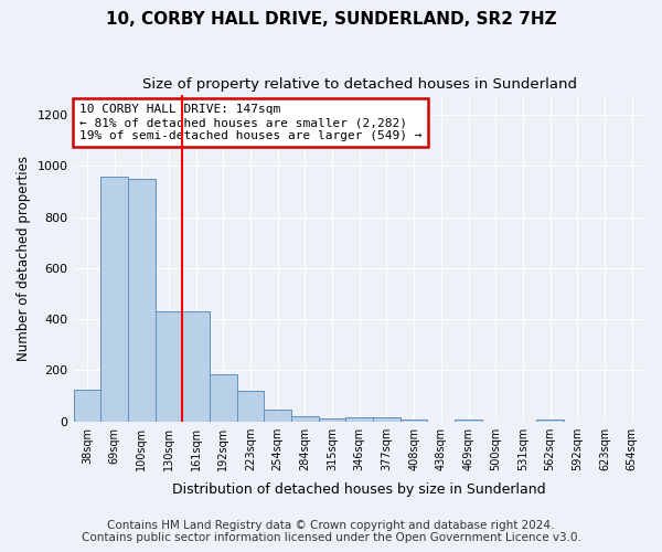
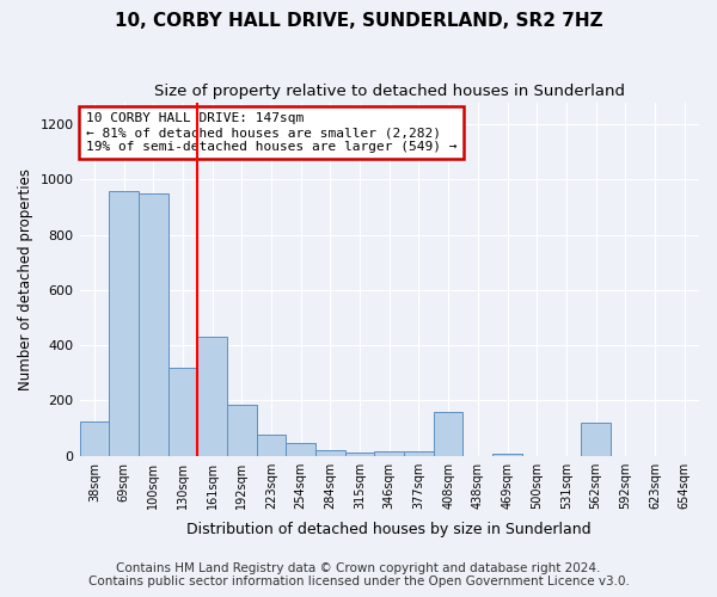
130sqm: 430 -> 320
223sqm: 120 -> 75
408sqm: 5 -> 160
562sqm: 5 -> 120
